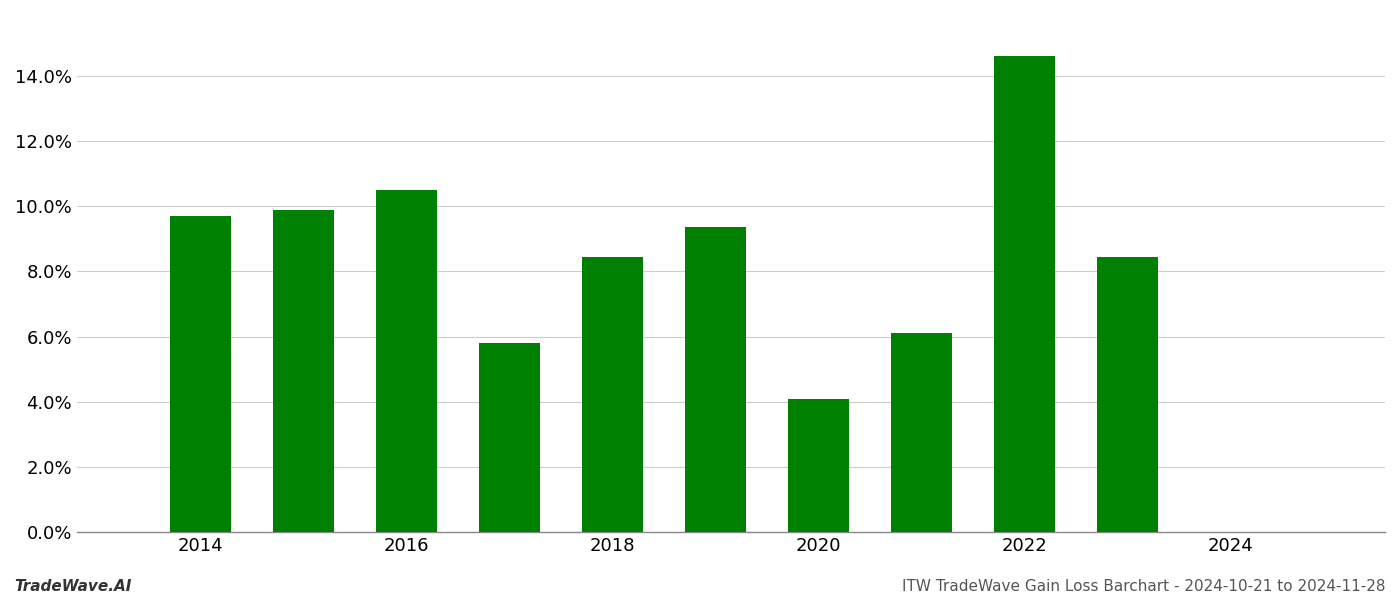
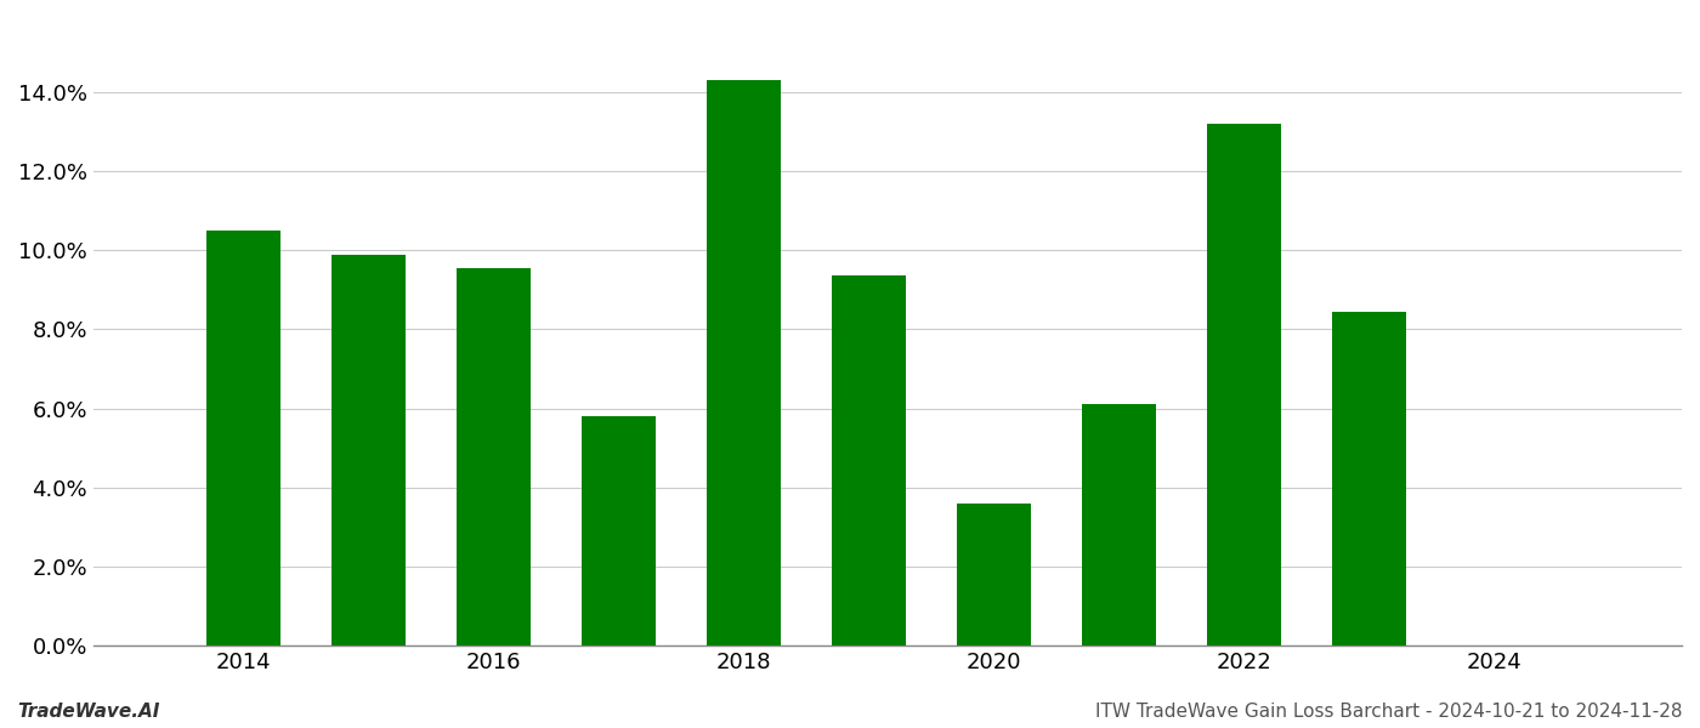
2014: 9.70% -> 10.50%
2016: 10.50% -> 9.55%
2018: 8.45% -> 14.30%
2020: 4.10% -> 3.60%
2022: 14.60% -> 13.20%
